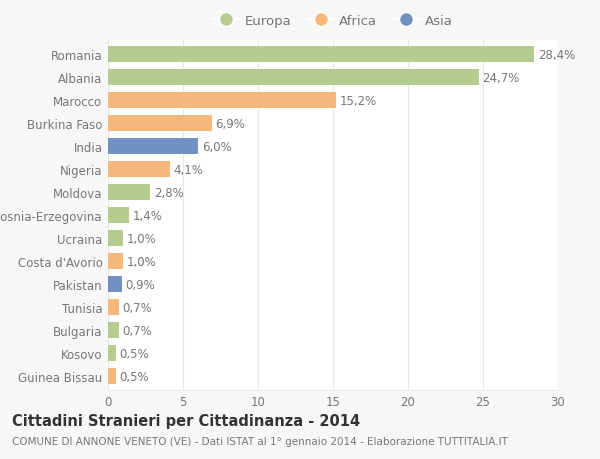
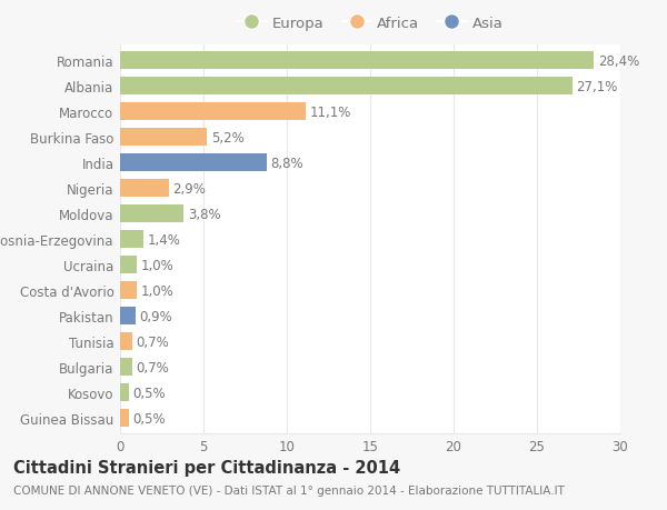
Albania: 24,7% -> 27,1%
Marocco: 15,2% -> 11,1%
Burkina Faso: 6,9% -> 5,2%
India: 6,0% -> 8,8%
Nigeria: 4,1% -> 2,9%
Moldova: 2,8% -> 3,8%
